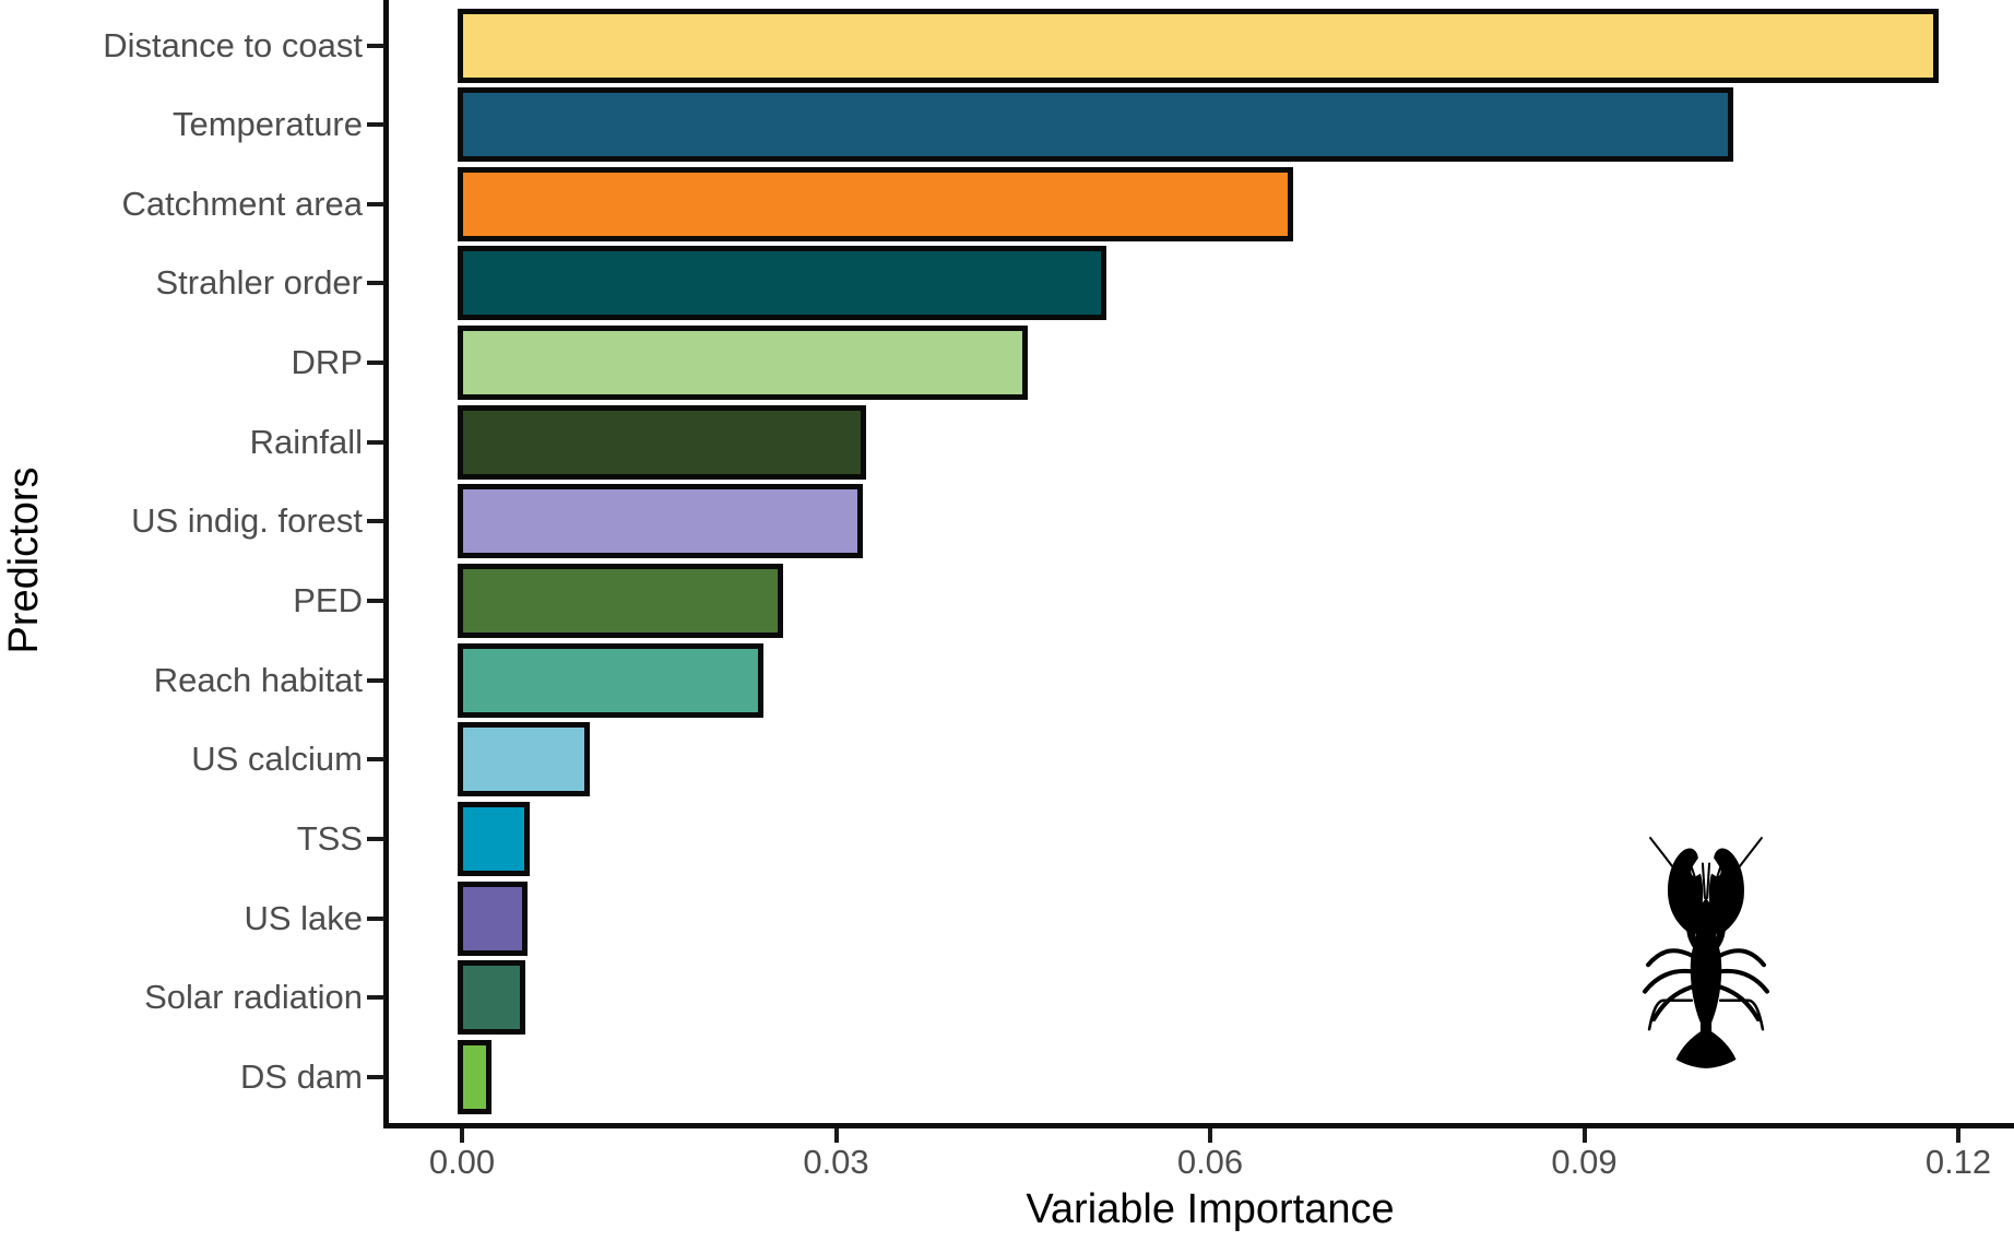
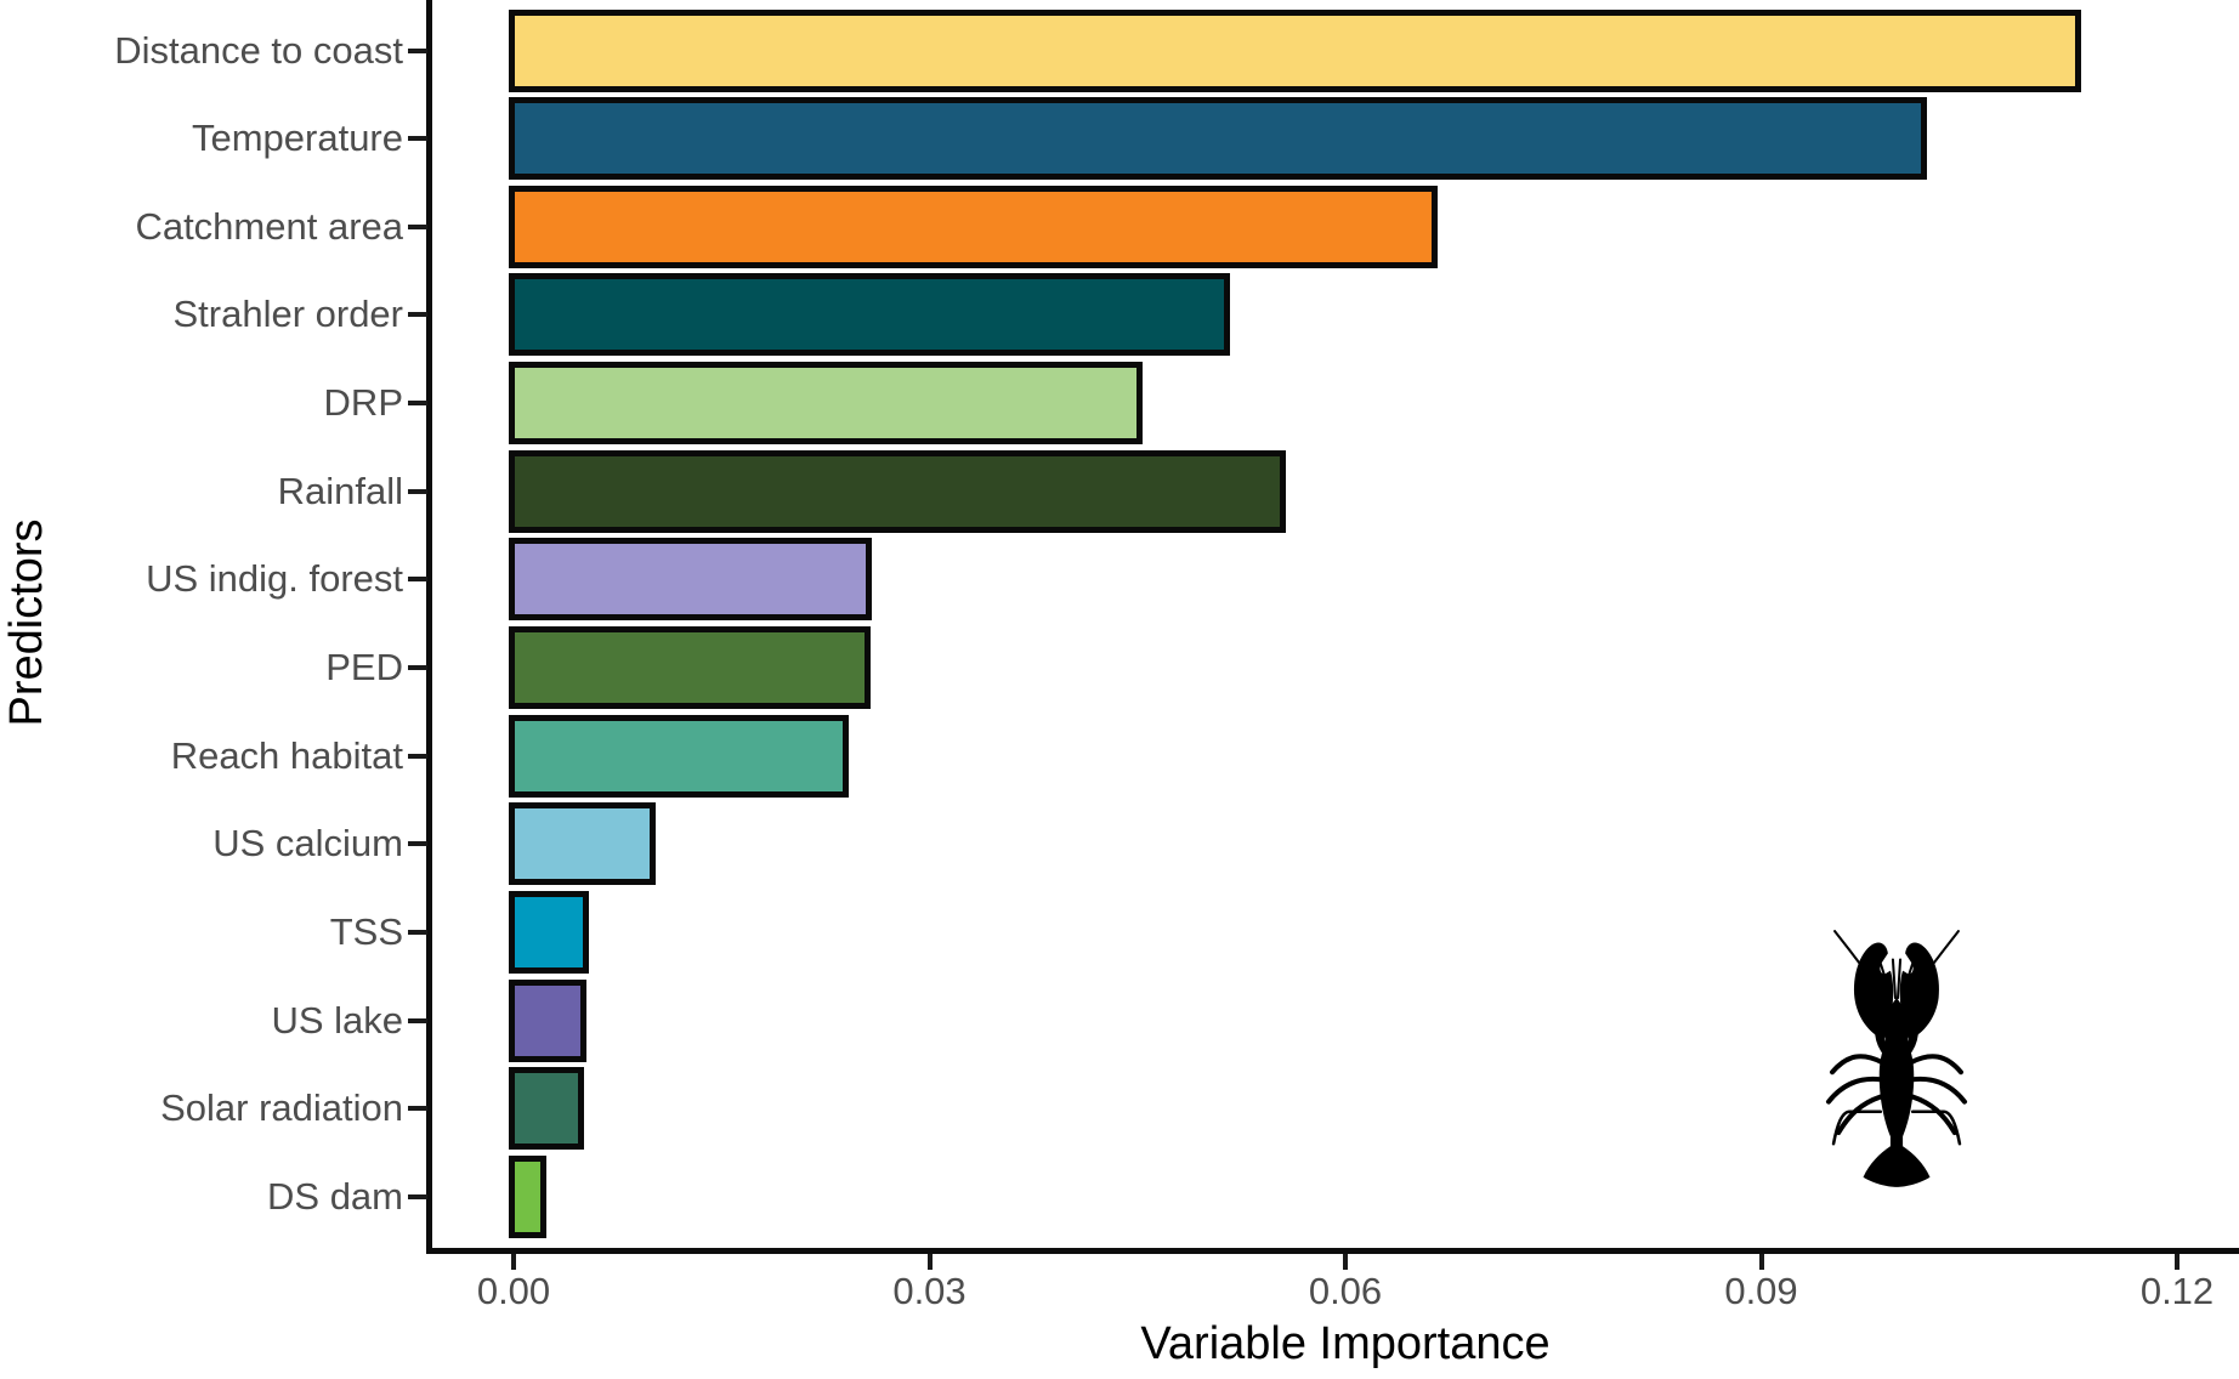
Distance to coast: 0.1180 -> 0.1126
Rainfall: 0.0320 -> 0.0553
US indig. forest: 0.0317 -> 0.0254
